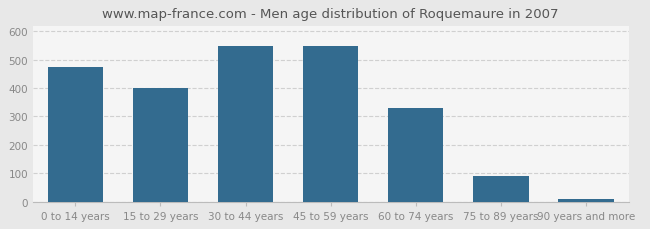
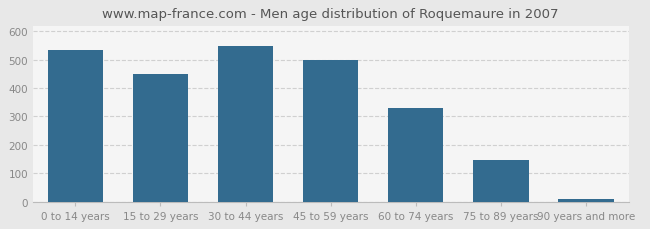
0 to 14 years: 475 -> 535
15 to 29 years: 400 -> 450
45 to 59 years: 550 -> 498
75 to 89 years: 90 -> 148
